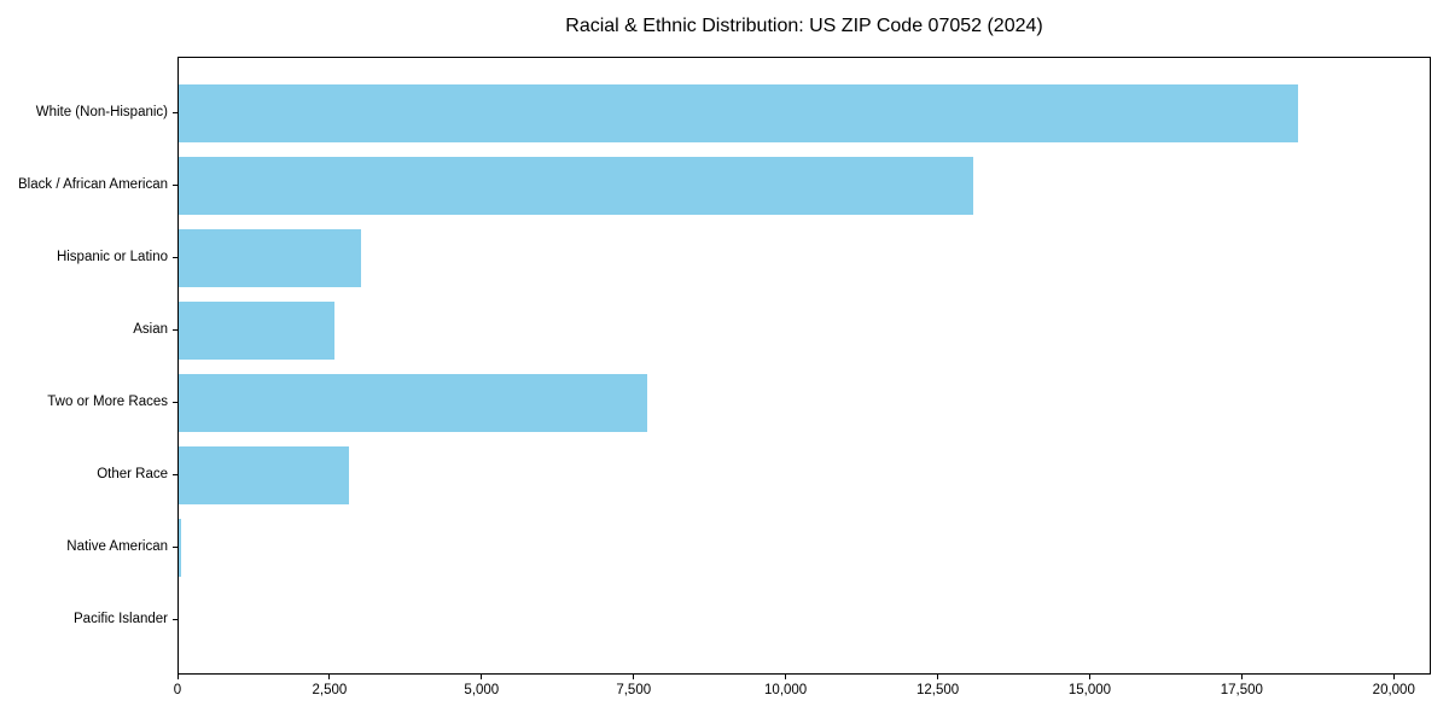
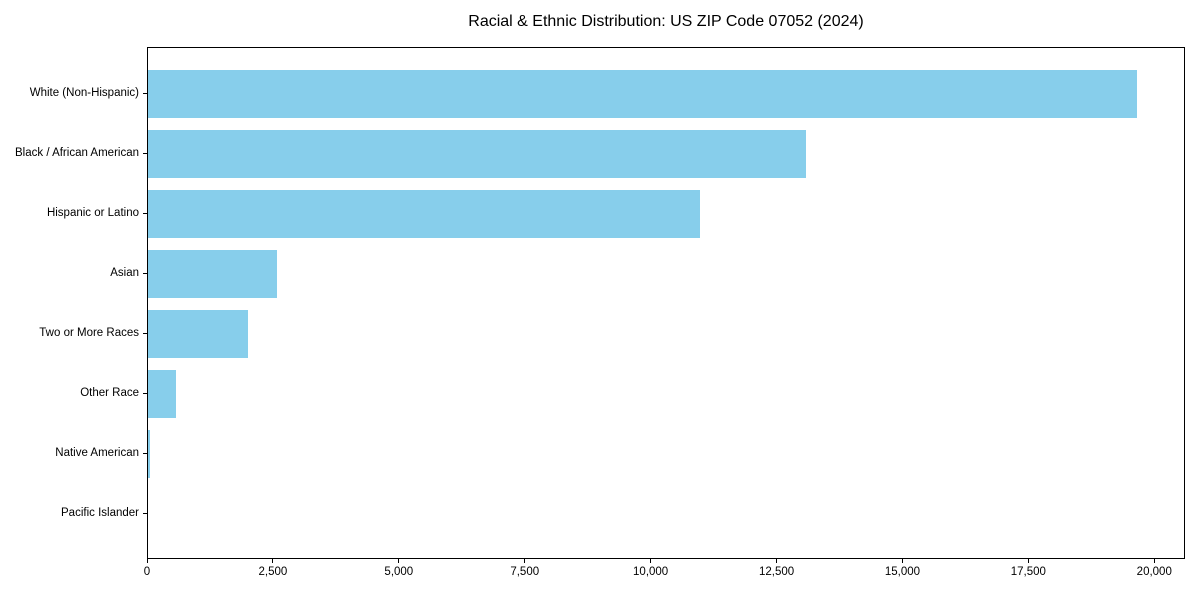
White (Non-Hispanic): 18400 -> 19600
Hispanic or Latino: 3000 -> 11000
Two or More Races: 7700 -> 2000
Other Race: 2800 -> 600
